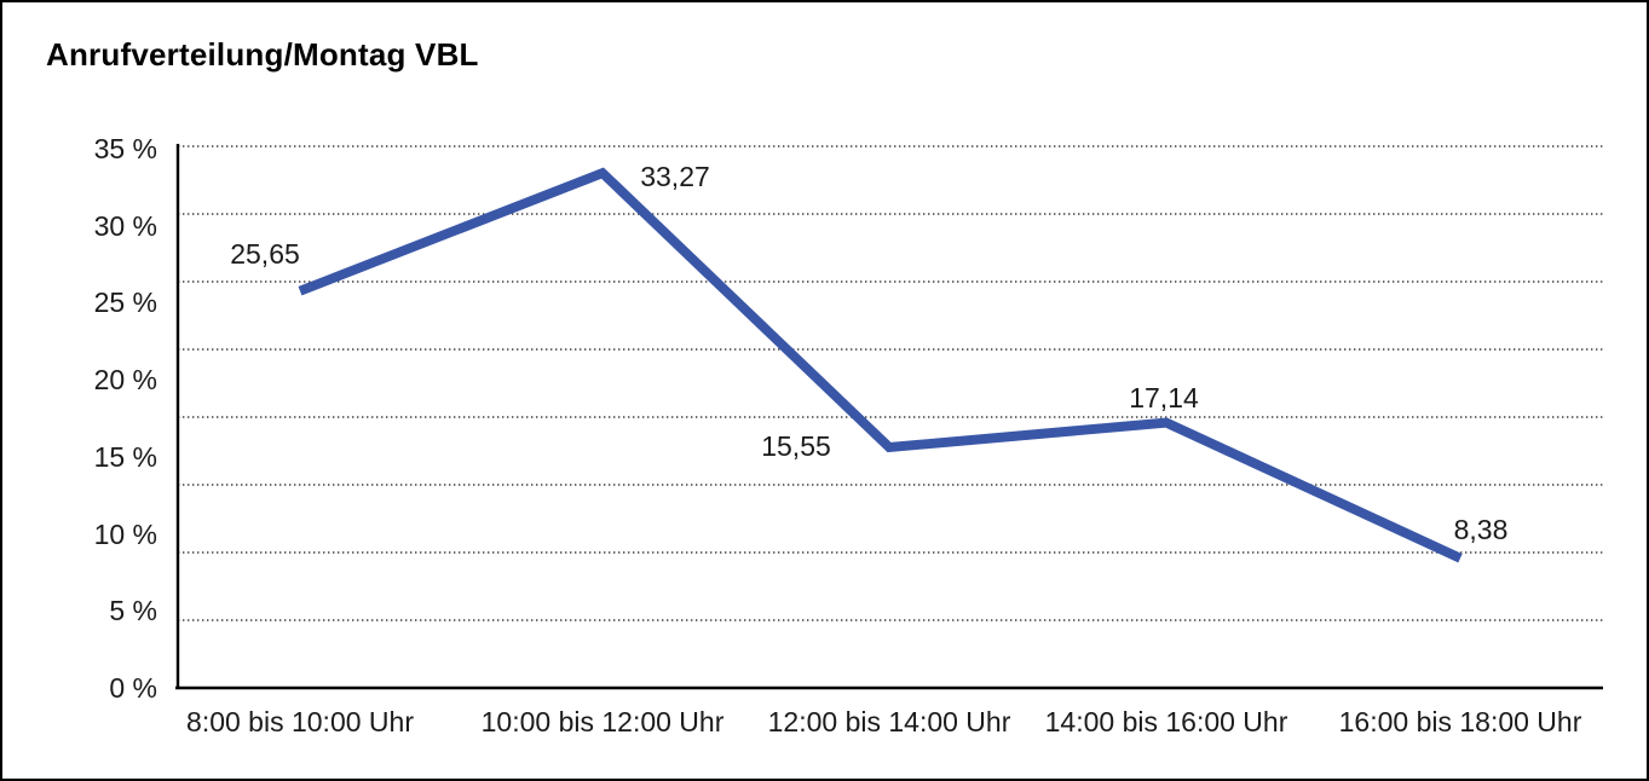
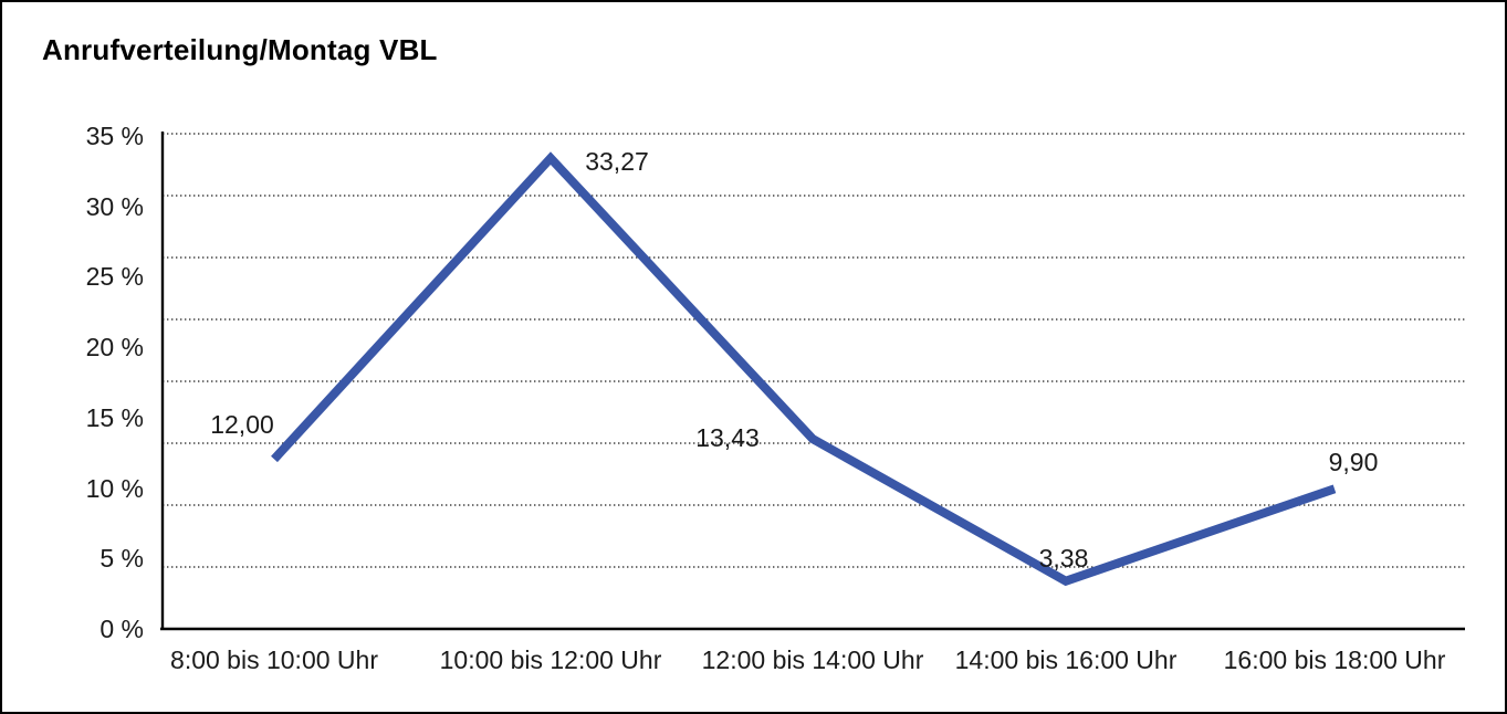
8:00 bis 10:00 Uhr: 25,65 -> 12,00
12:00 bis 14:00 Uhr: 15,55 -> 13,43
14:00 bis 16:00 Uhr: 17,14 -> 3,38
16:00 bis 18:00 Uhr: 8,38 -> 9,90
